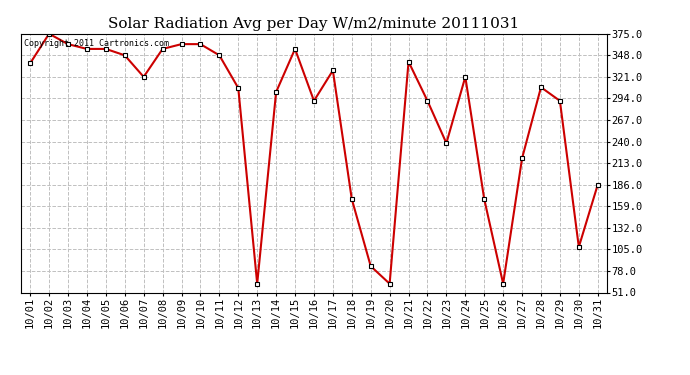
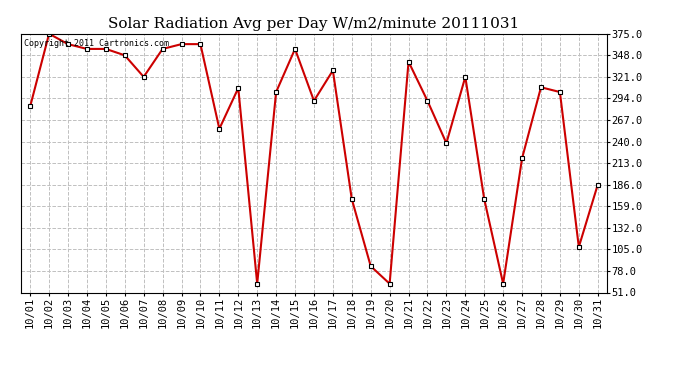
10/01: 338 -> 284
10/11: 348 -> 256
10/29: 291 -> 302
